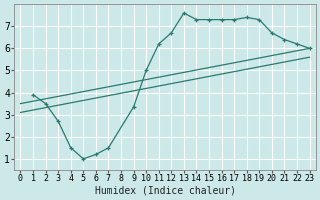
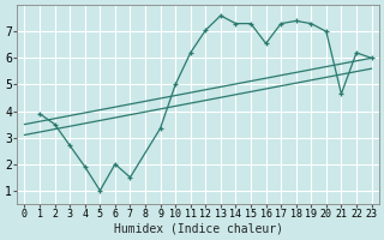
4: 1.50 -> 1.90
6: 1.20 -> 2.00
12: 6.70 -> 7.05
16: 7.30 -> 6.55
20: 6.70 -> 7.00
21: 6.40 -> 4.65
